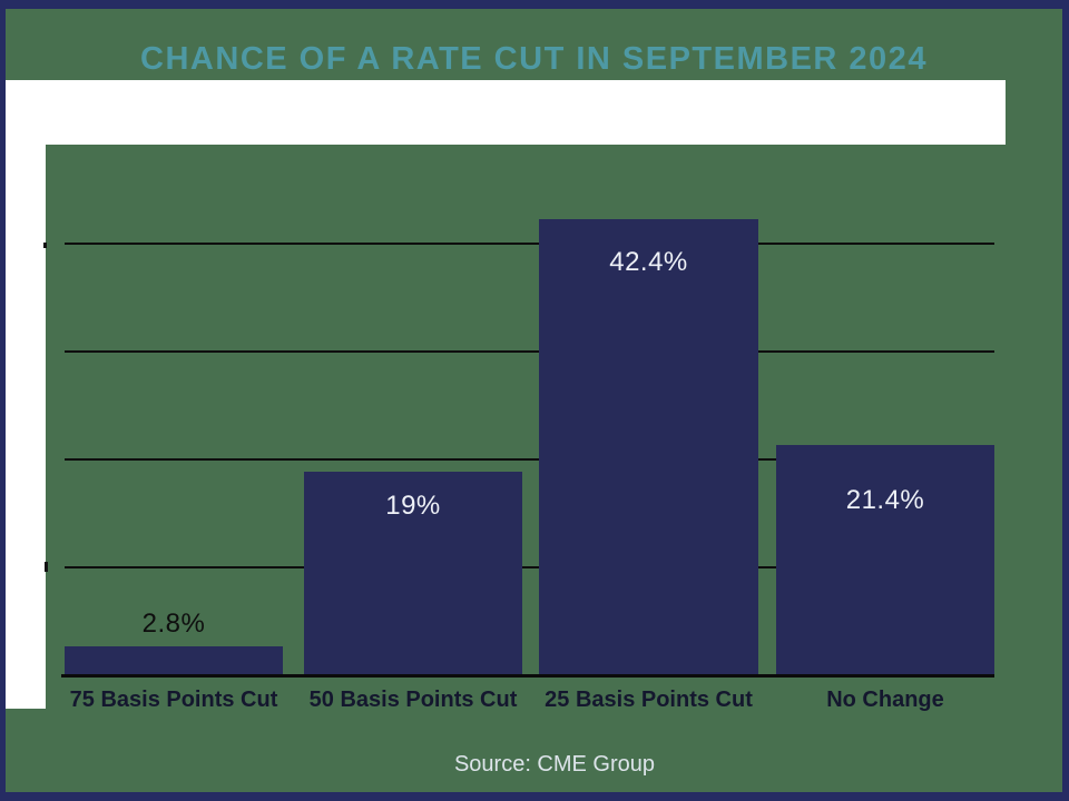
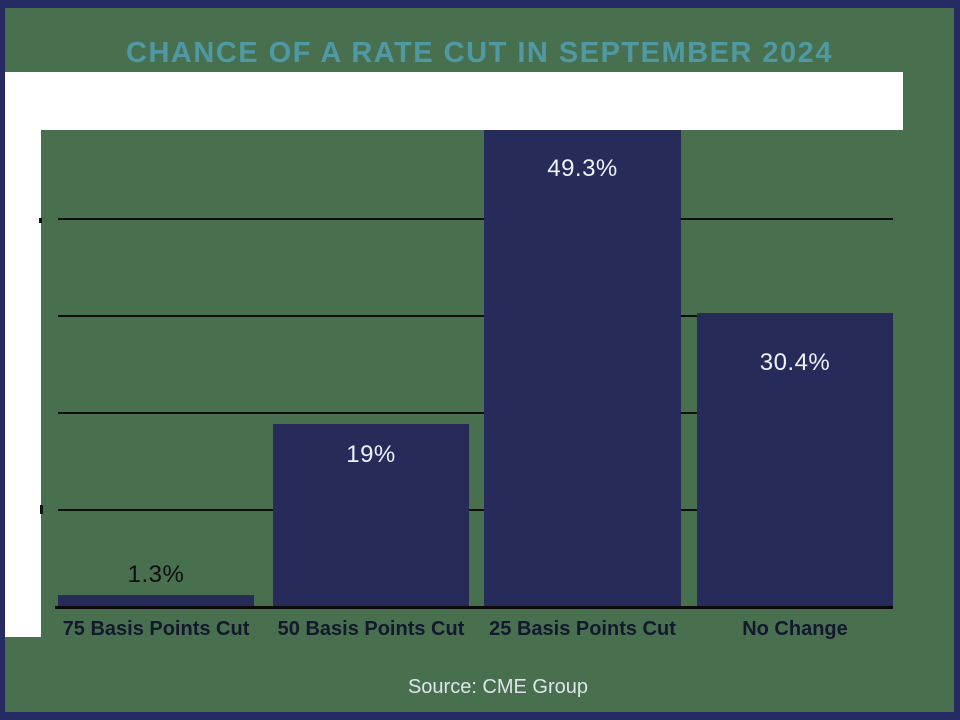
75 Basis Points Cut: 2.8% -> 1.3%
25 Basis Points Cut: 42.4% -> 49.3%
No Change: 21.4% -> 30.4%
